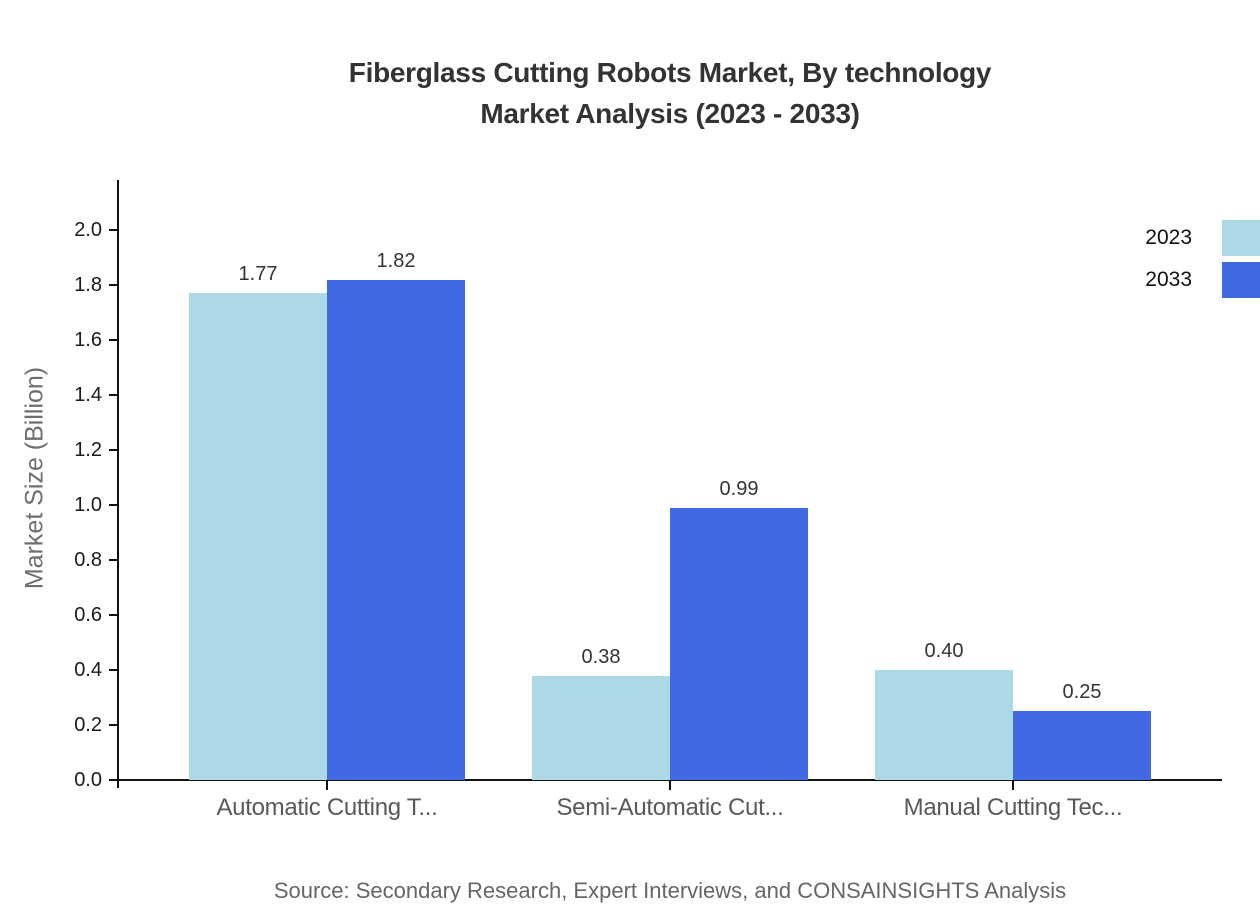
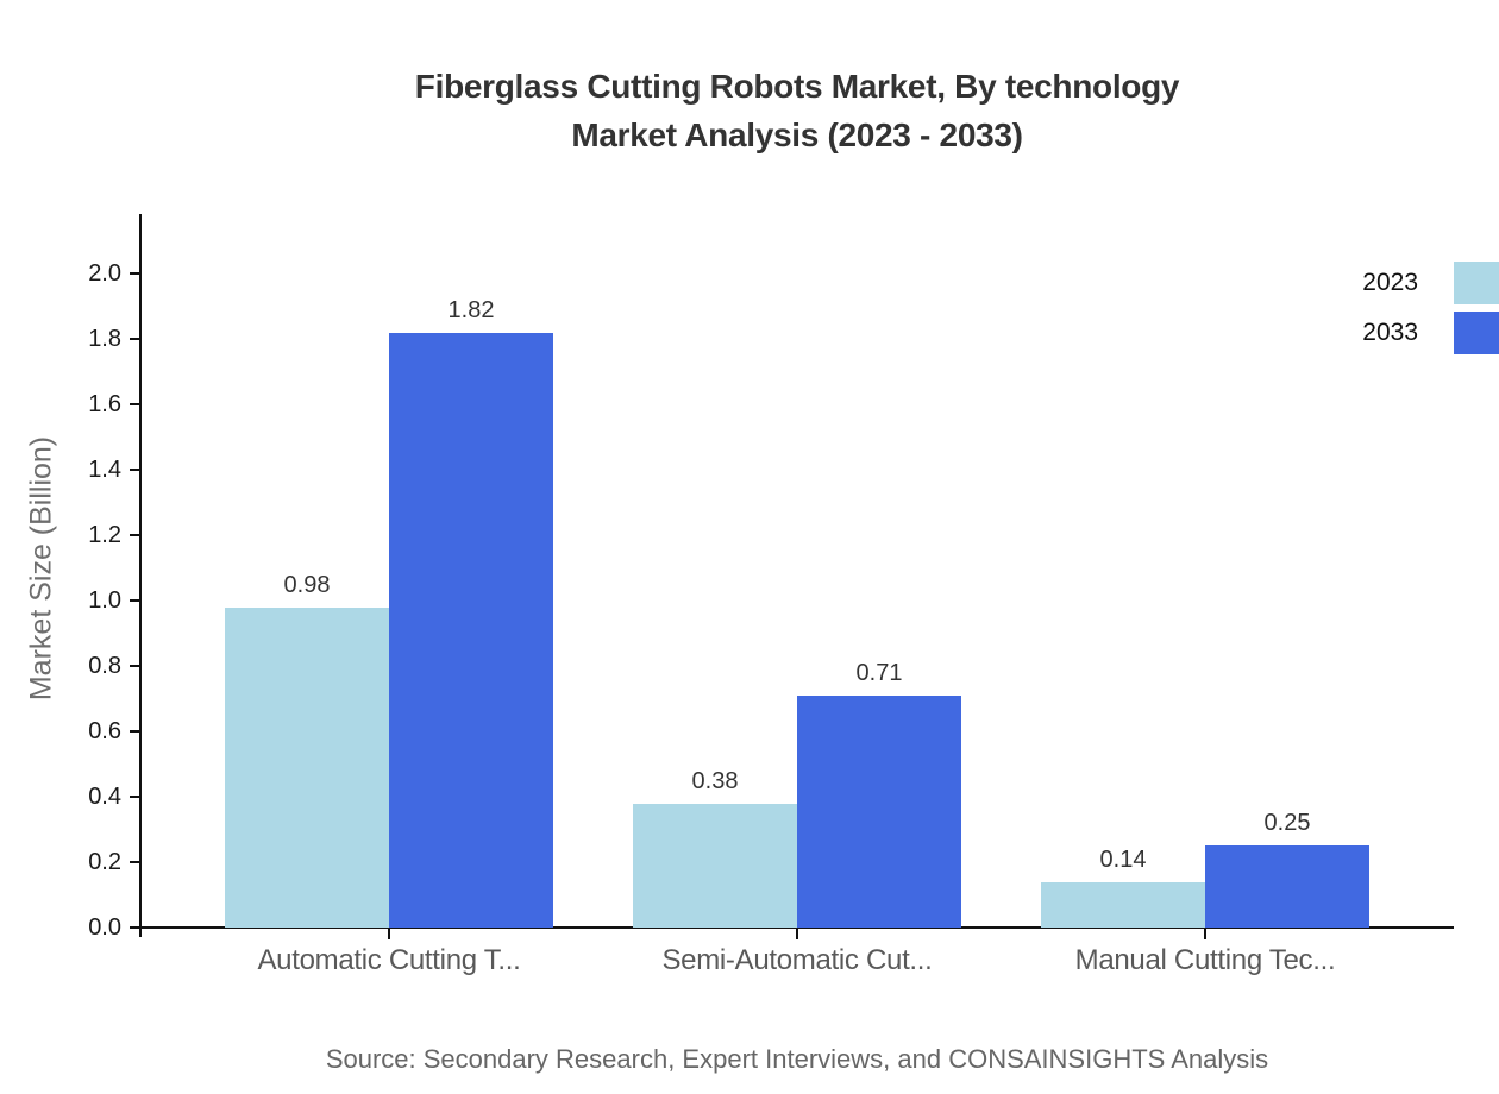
2023/Automatic Cutting T...: 1.77 -> 0.98
2033/Semi-Automatic Cut...: 0.99 -> 0.71
2023/Manual Cutting Tec...: 0.40 -> 0.14
